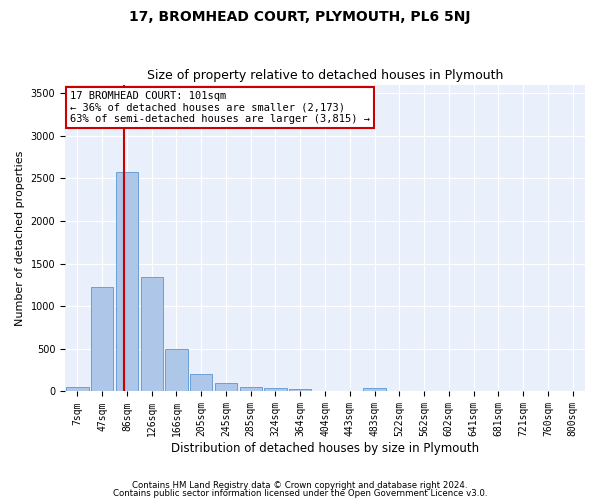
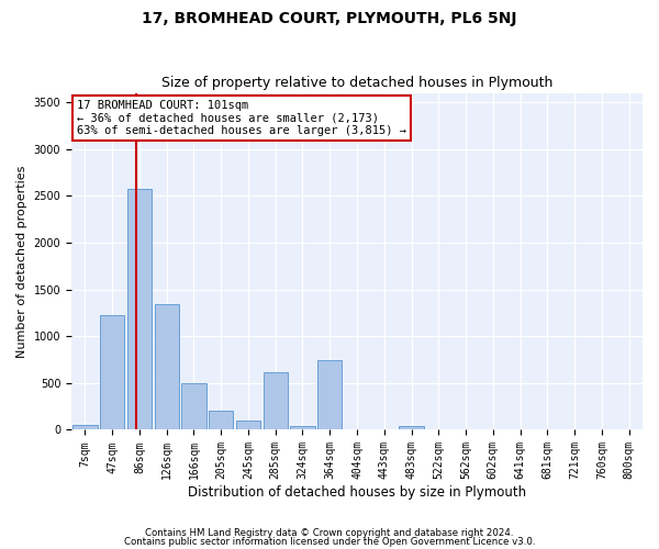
285sqm: 50 -> 620
364sqm: 20 -> 740
